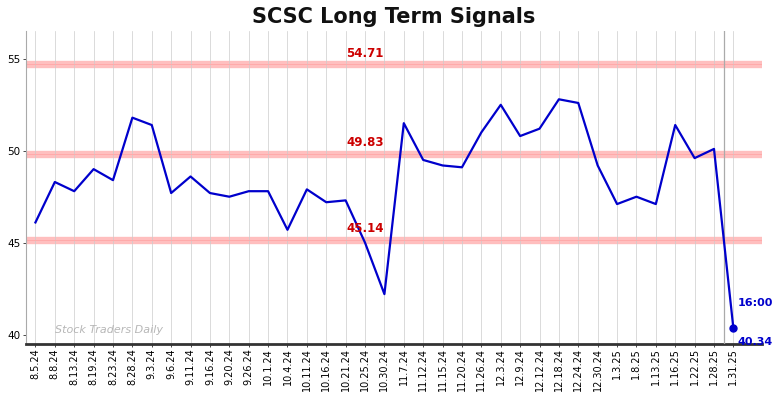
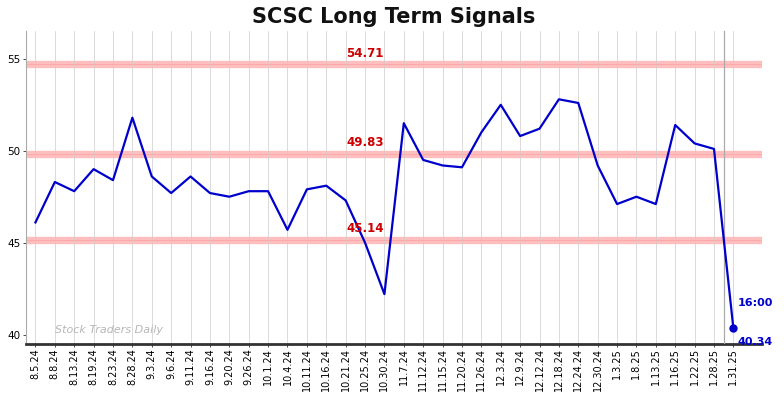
9.3.24: 51.4 -> 48.6
10.16.24: 47.2 -> 48.1
1.22.25: 49.6 -> 50.4
